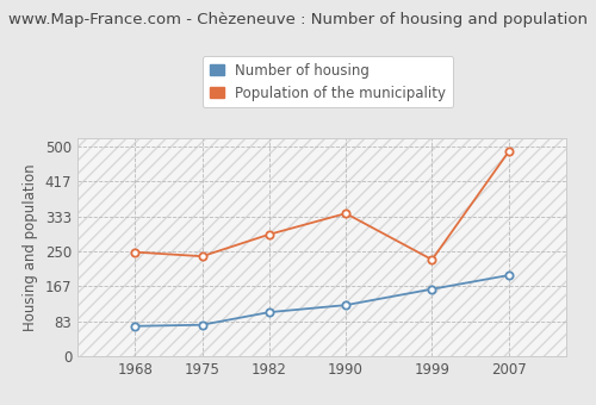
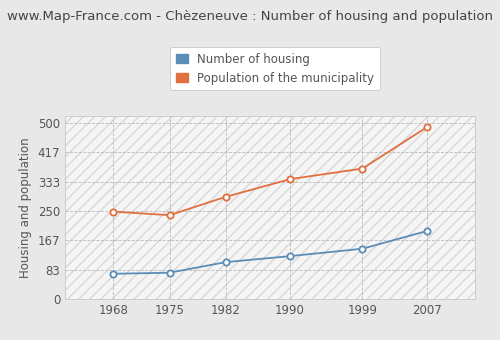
Number of housing/1999: 160 -> 143
Population of the municipality/1999: 230 -> 370
